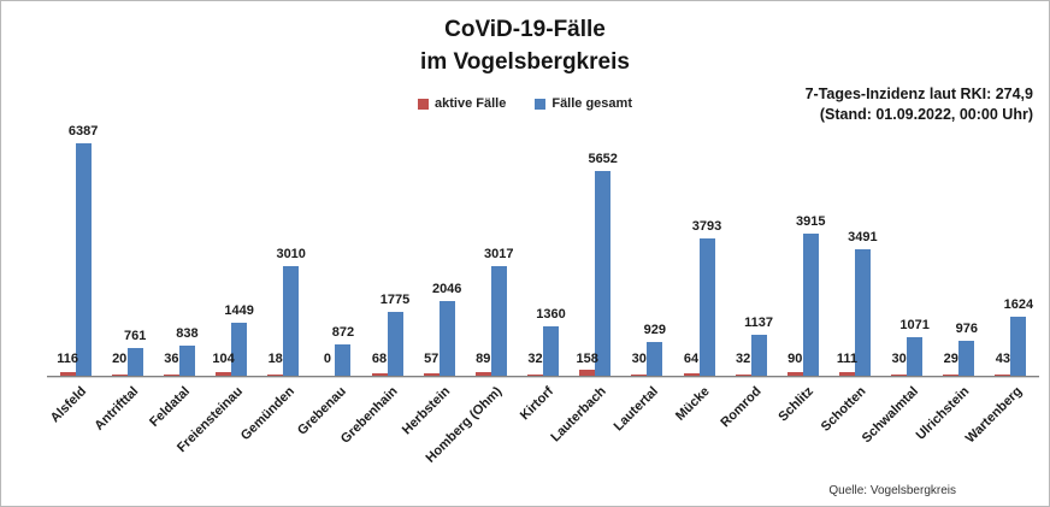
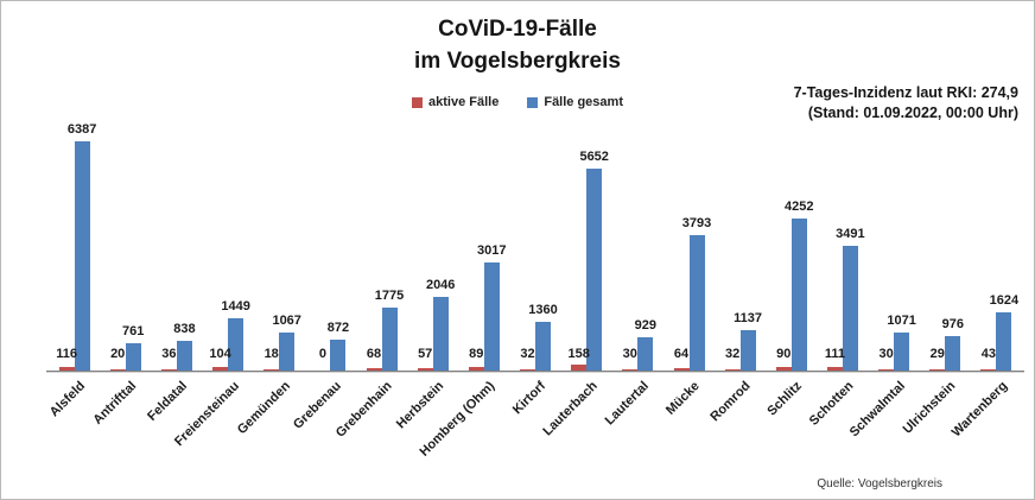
Fälle gesamt/Gemünden: 3010 -> 1067
Fälle gesamt/Schlitz: 3915 -> 4252
